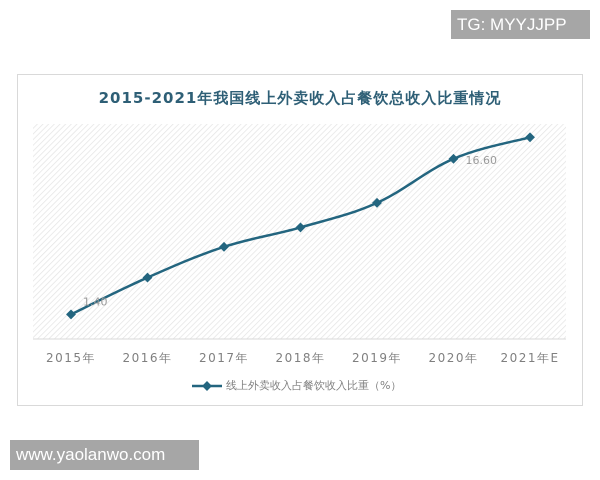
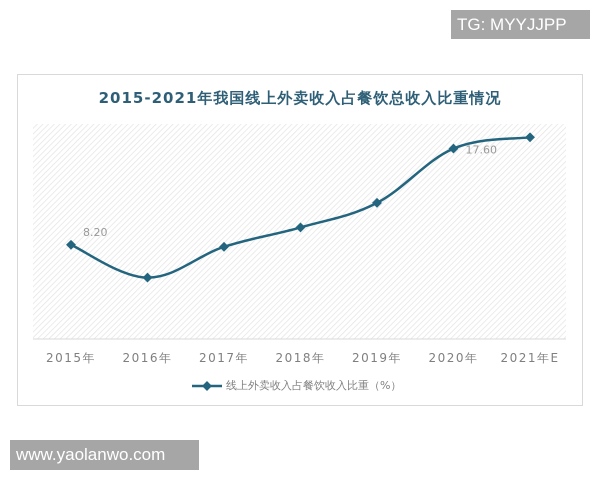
2015年: 1.40 -> 8.20
2020年: 16.60 -> 17.60
